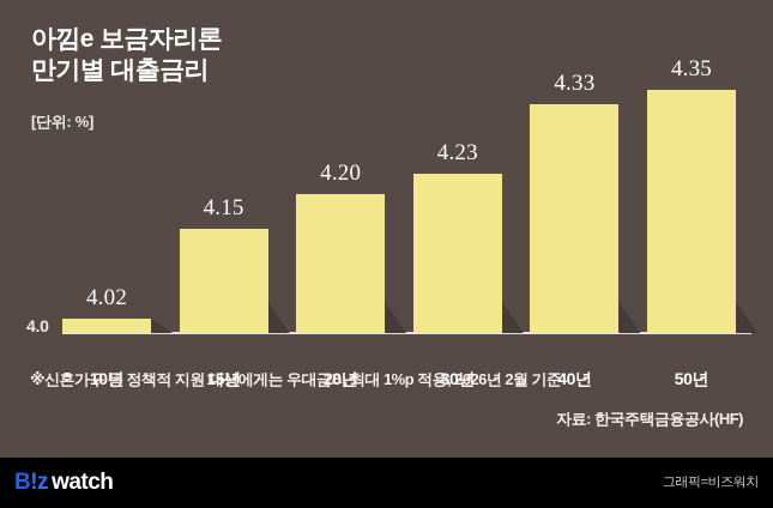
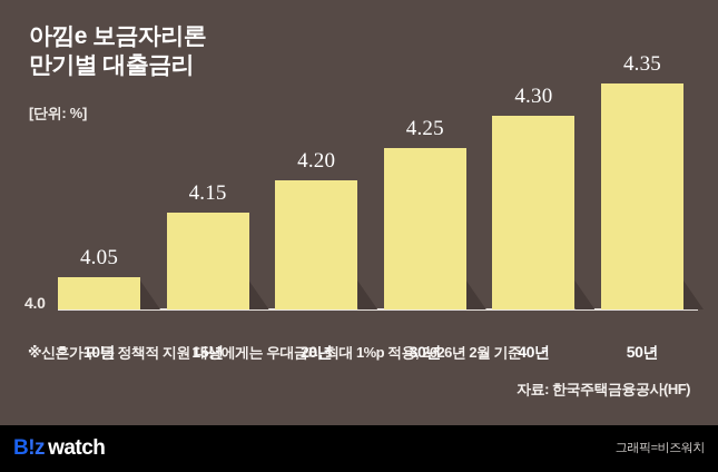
10년: 4.02 -> 4.05
30년: 4.23 -> 4.25
40년: 4.33 -> 4.30
